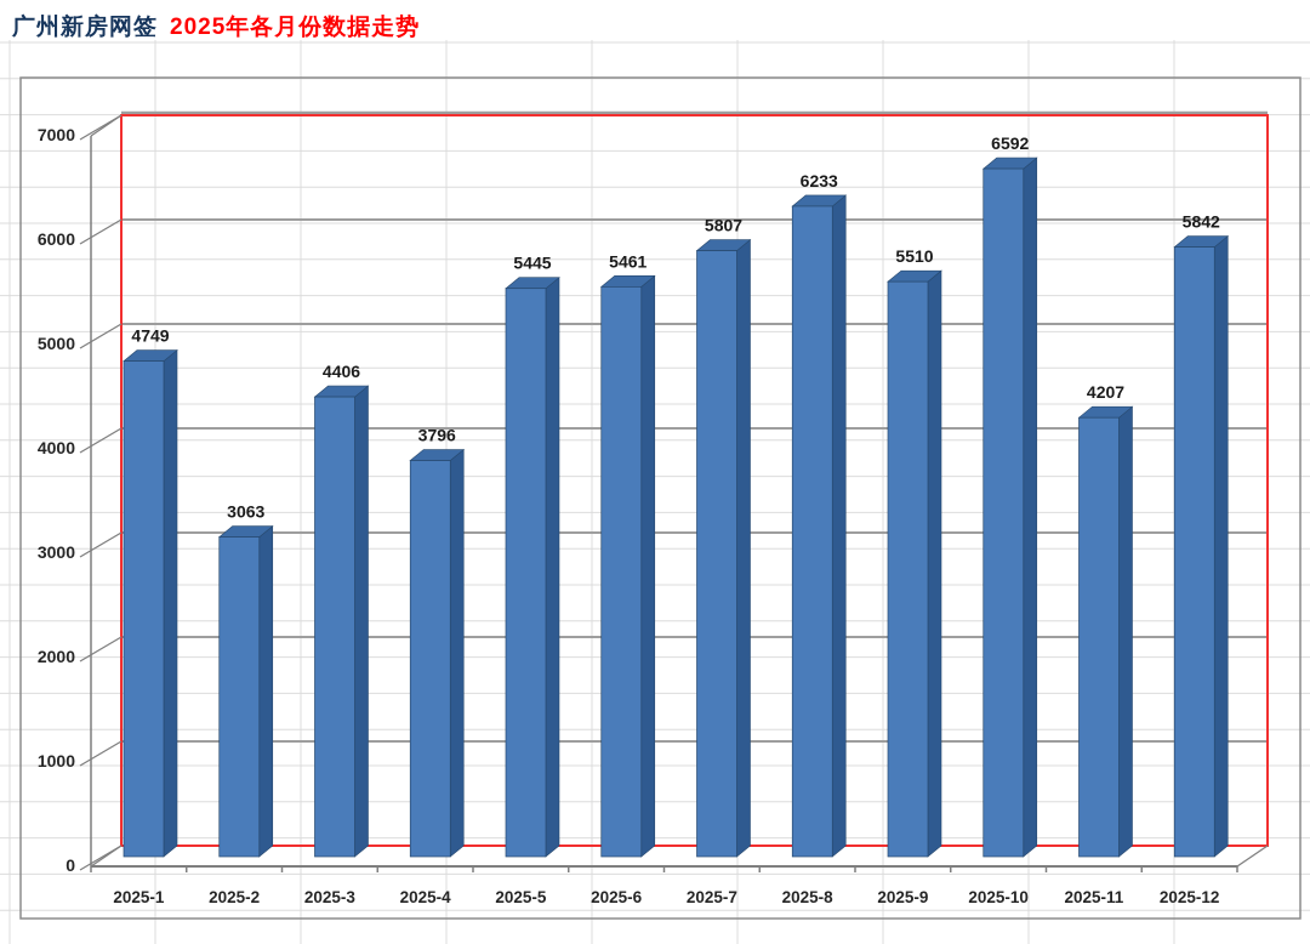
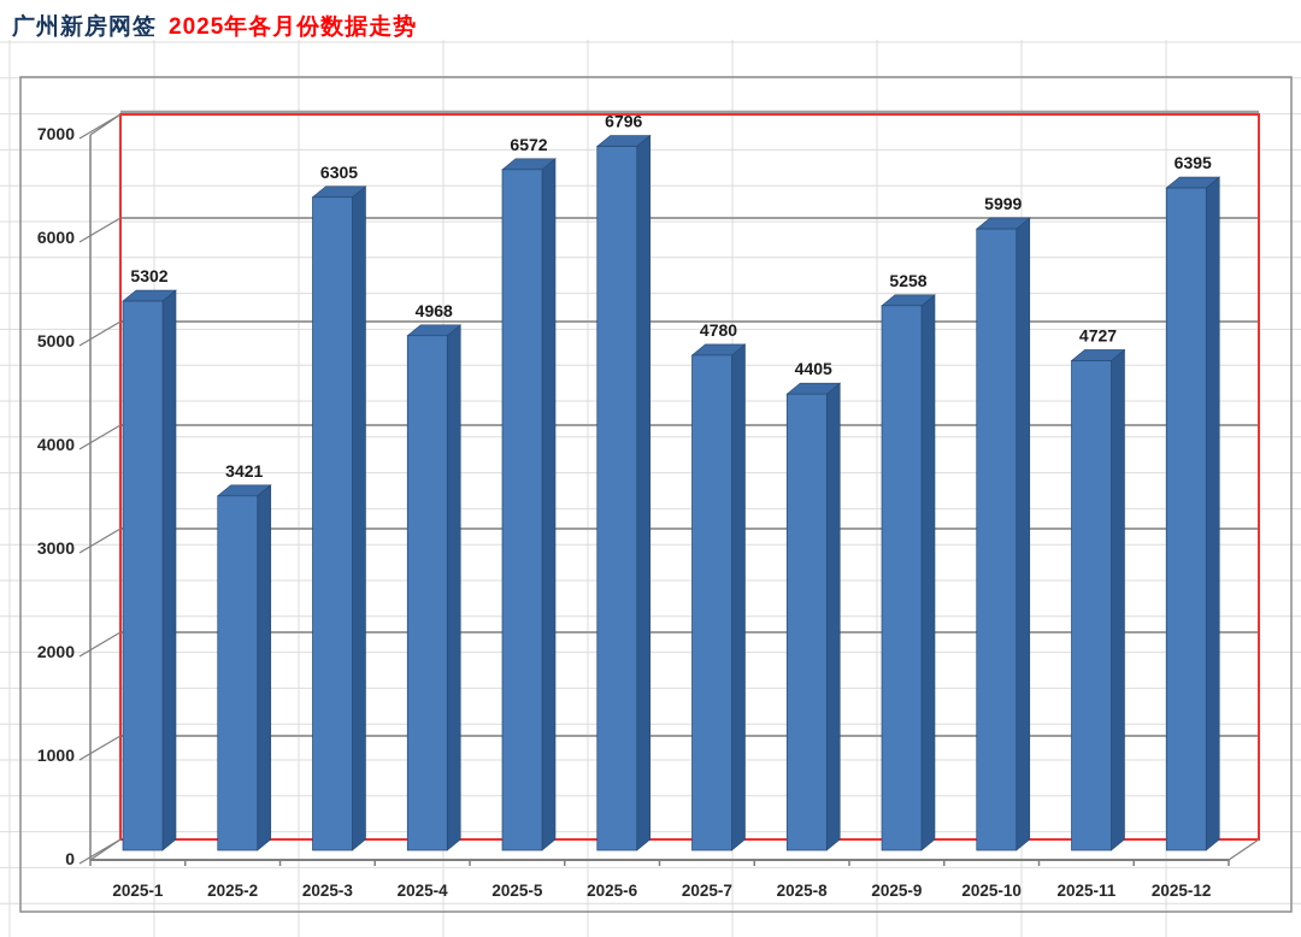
2025-1: 4749 -> 5302
2025-2: 3063 -> 3421
2025-3: 4406 -> 6305
2025-4: 3796 -> 4968
2025-5: 5445 -> 6572
2025-6: 5461 -> 6796
2025-7: 5807 -> 4780
2025-8: 6233 -> 4405
2025-9: 5510 -> 5258
2025-10: 6592 -> 5999
2025-11: 4207 -> 4727
2025-12: 5842 -> 6395
